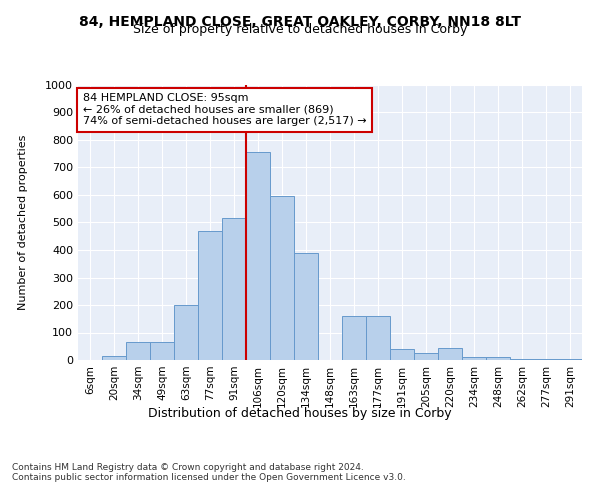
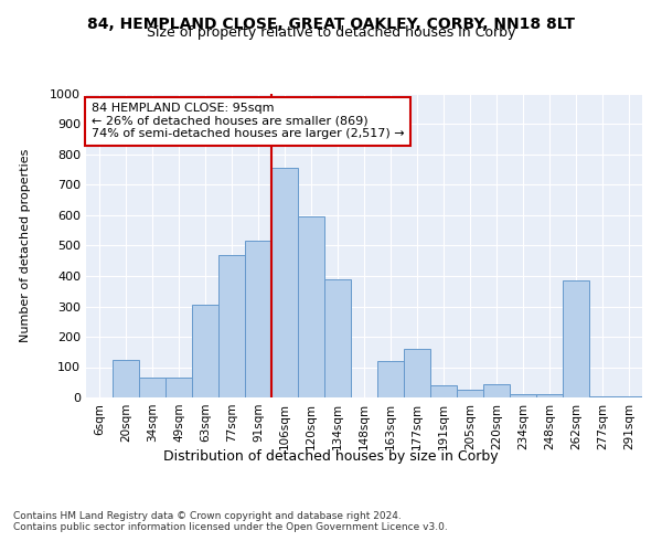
20sqm: 13 -> 125
63sqm: 200 -> 305
163sqm: 160 -> 120
262sqm: 5 -> 385
